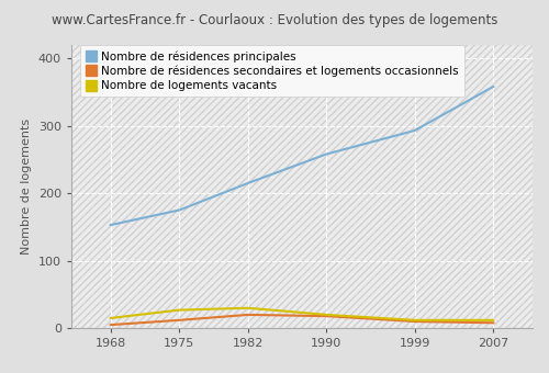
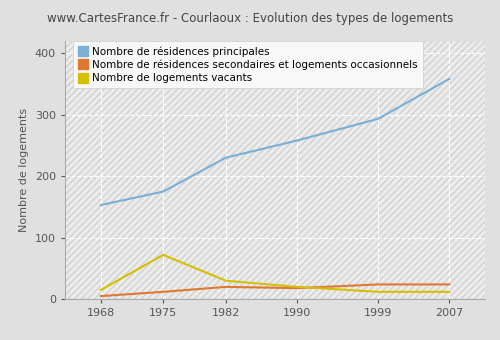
Nombre de logements vacants/1975: 27 -> 72
Nombre de résidences principales/1982: 215 -> 230
Nombre de résidences secondaires et logements occasionnels/1999: 10 -> 24
Nombre de résidences secondaires et logements occasionnels/2007: 8 -> 24
